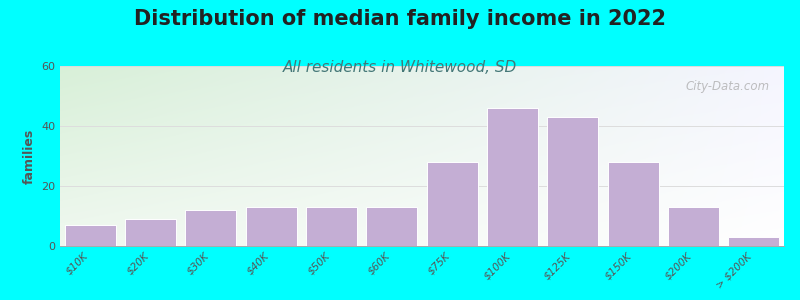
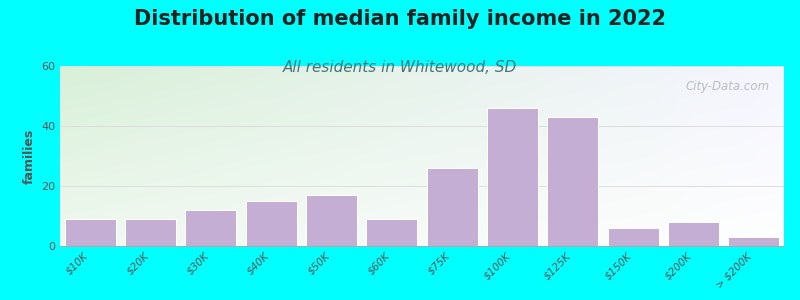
$10K: 7 -> 9
$40K: 13 -> 15
$50K: 13 -> 17
$60K: 13 -> 9
$75K: 28 -> 26
$150K: 28 -> 6
$200K: 13 -> 8
